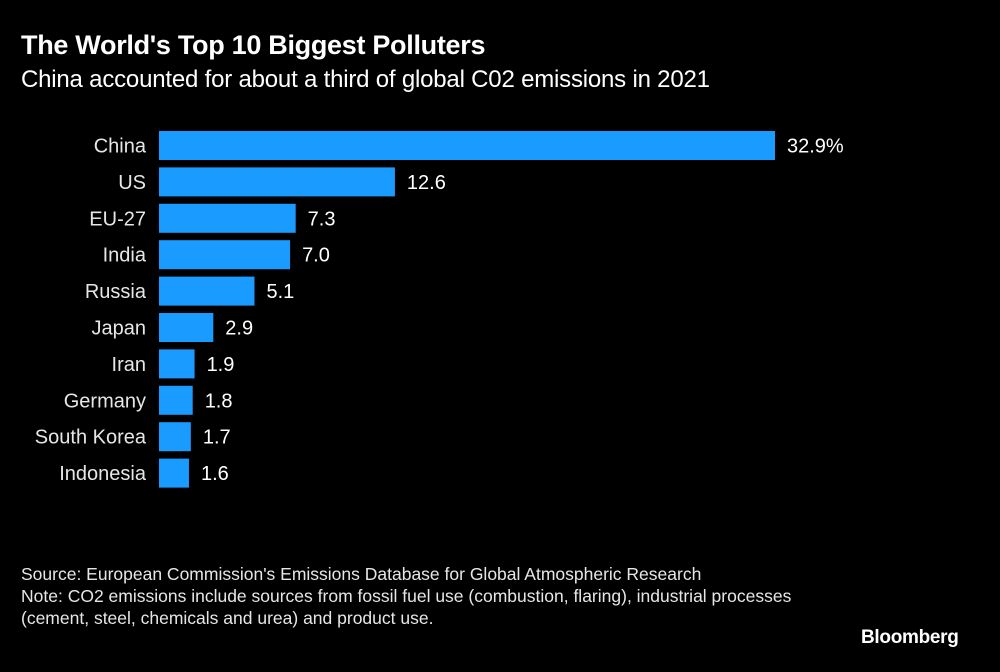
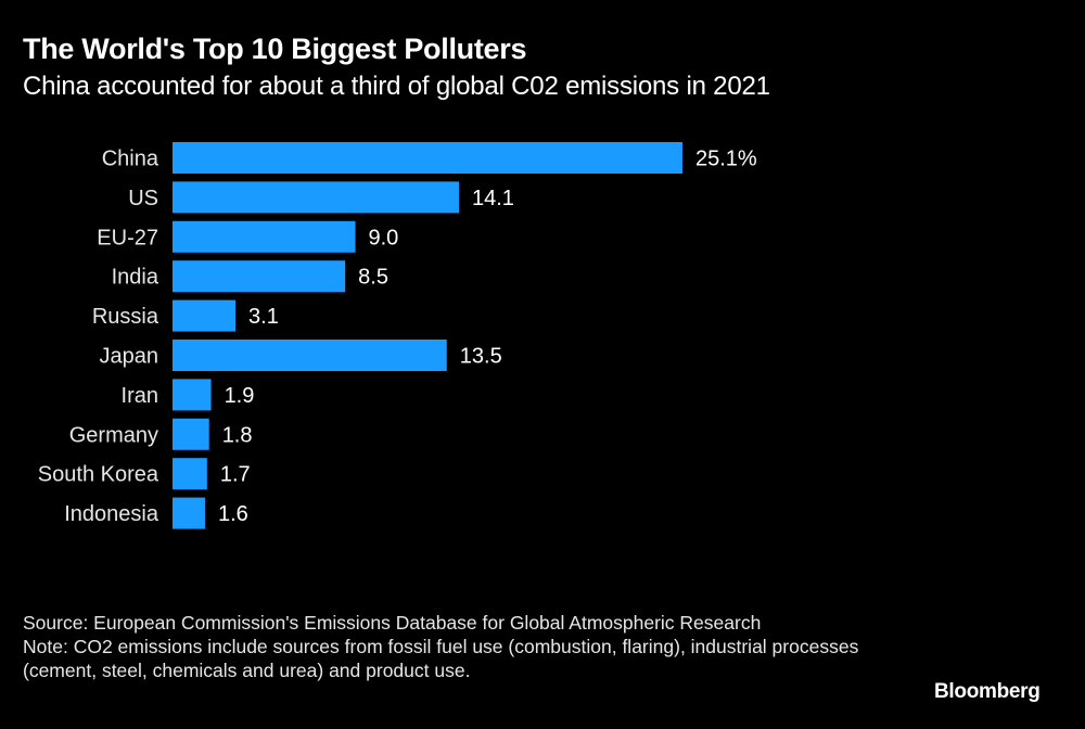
China: 32.9% -> 25.1%
US: 12.6 -> 14.1
EU-27: 7.3 -> 9.0
India: 7.0 -> 8.5
Russia: 5.1 -> 3.1
Japan: 2.9 -> 13.5
